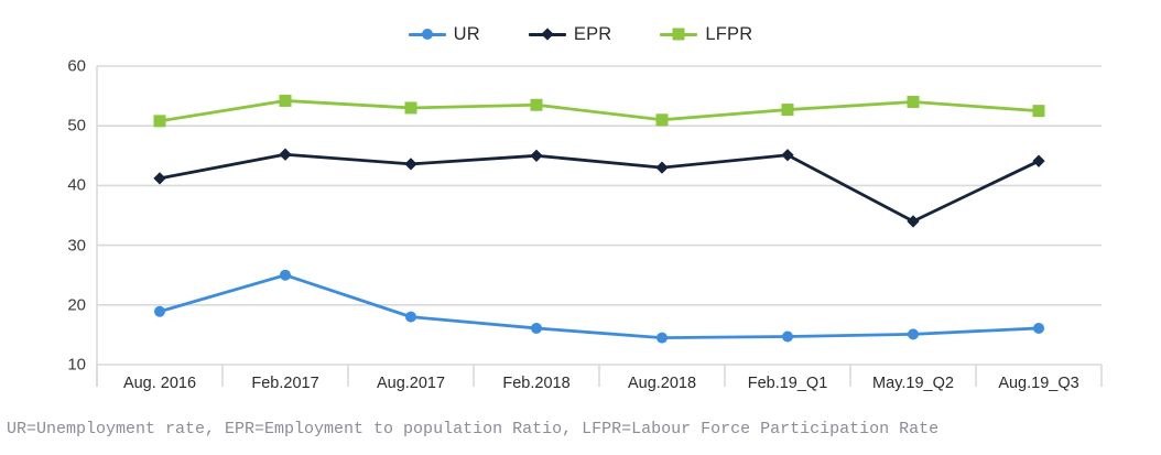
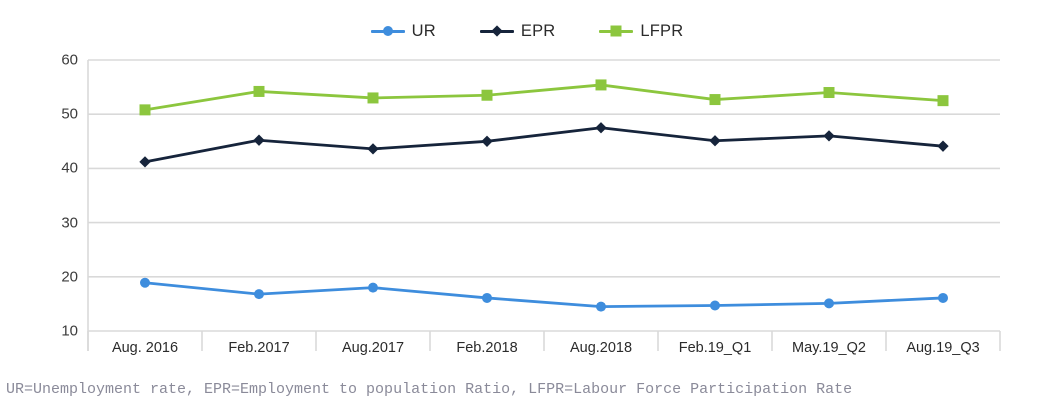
UR/Feb.2017: 25 -> 17
EPR/Aug.2018: 43 -> 48
LFPR/Aug.2018: 51 -> 55
EPR/May.19_Q2: 34 -> 46
